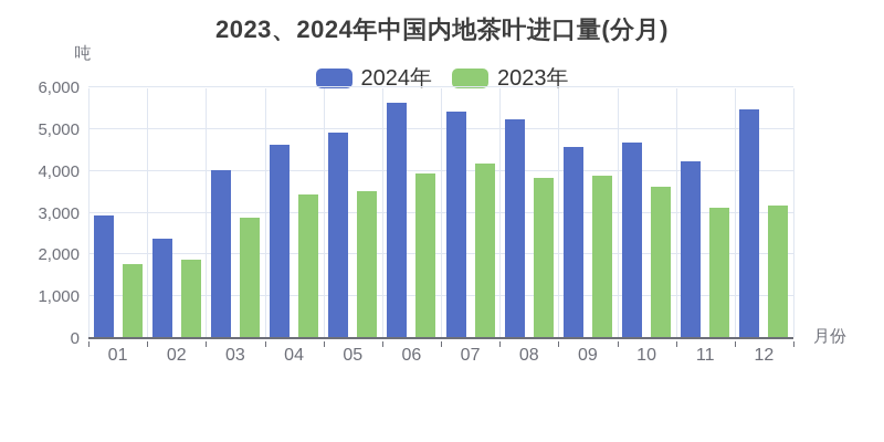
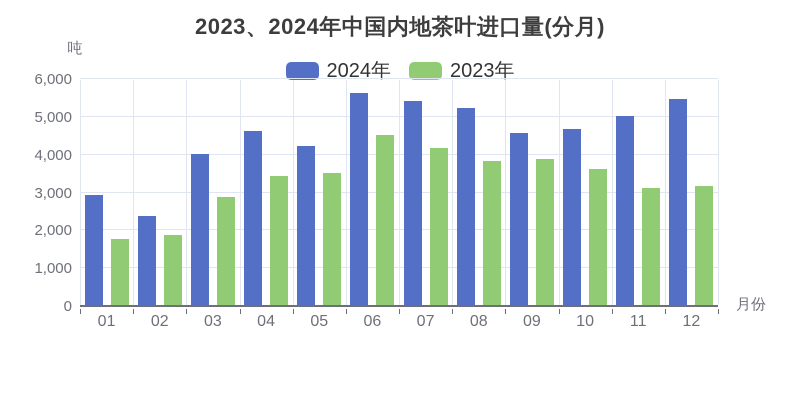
2024年/05: 4900 -> 4200
2023年/06: 3900 -> 4500
2024年/11: 4200 -> 5000
